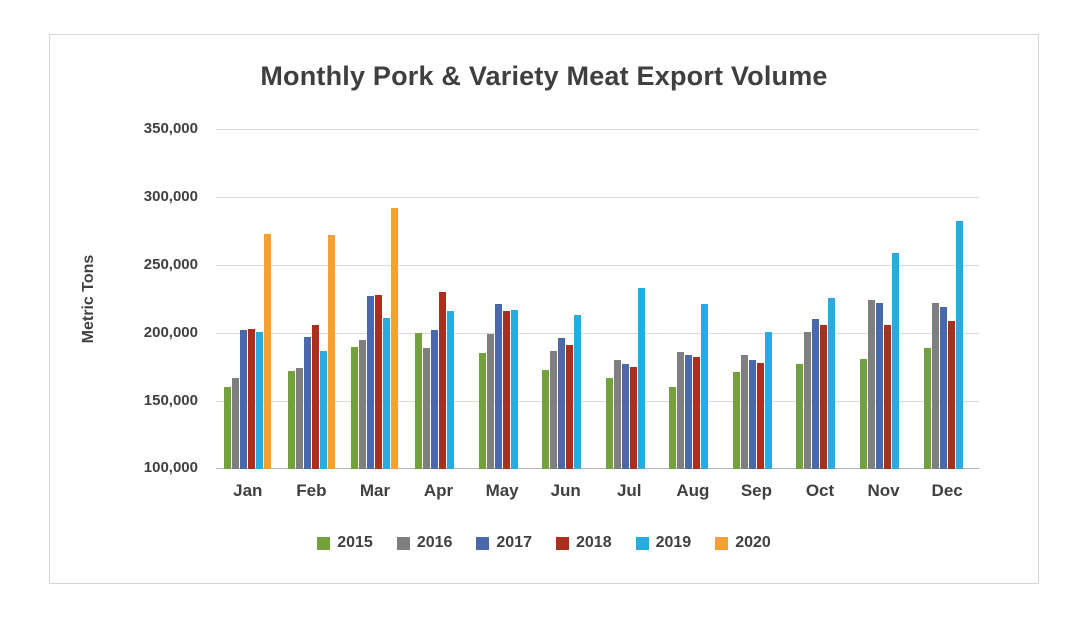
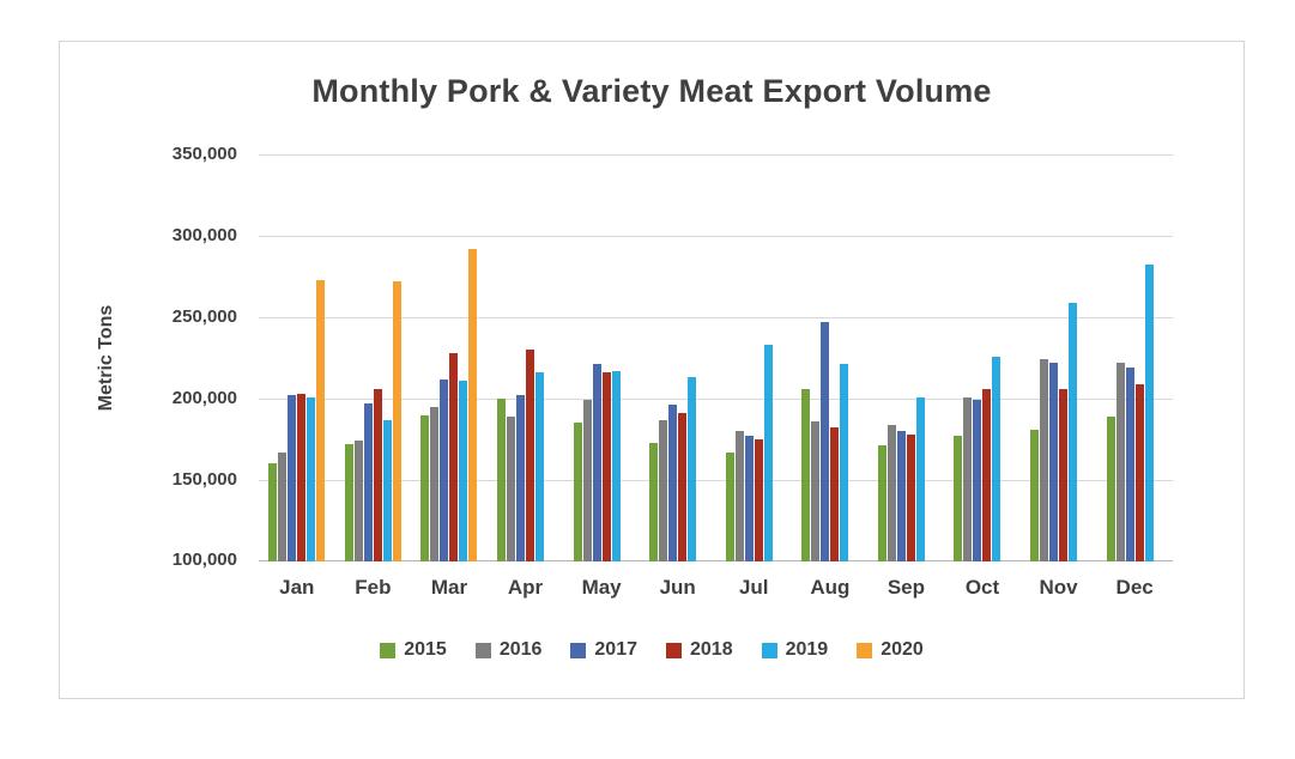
2017/Mar: 227000 -> 212000
2015/Aug: 160000 -> 206000
2017/Aug: 184000 -> 247000
2017/Oct: 210000 -> 199000
